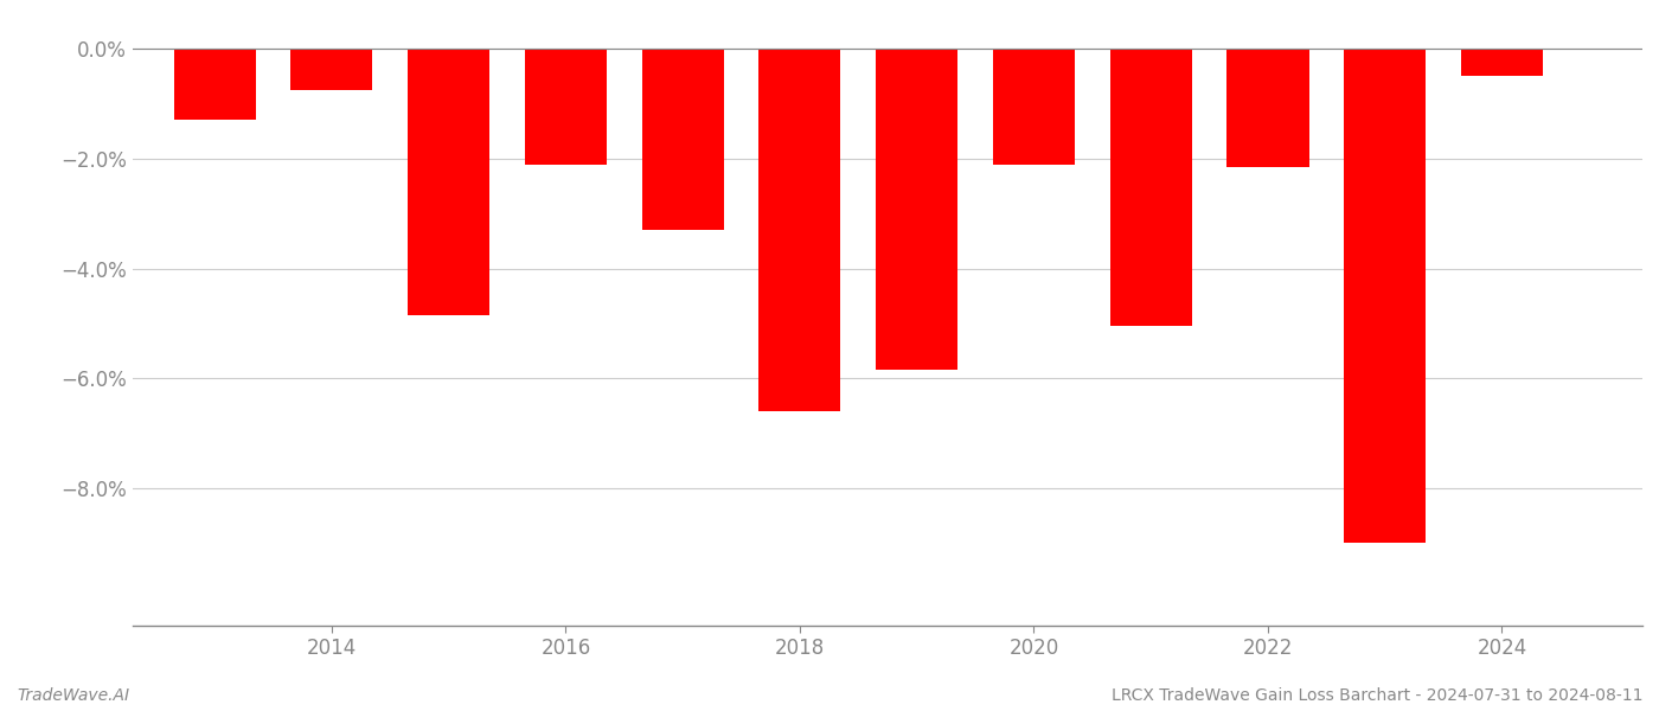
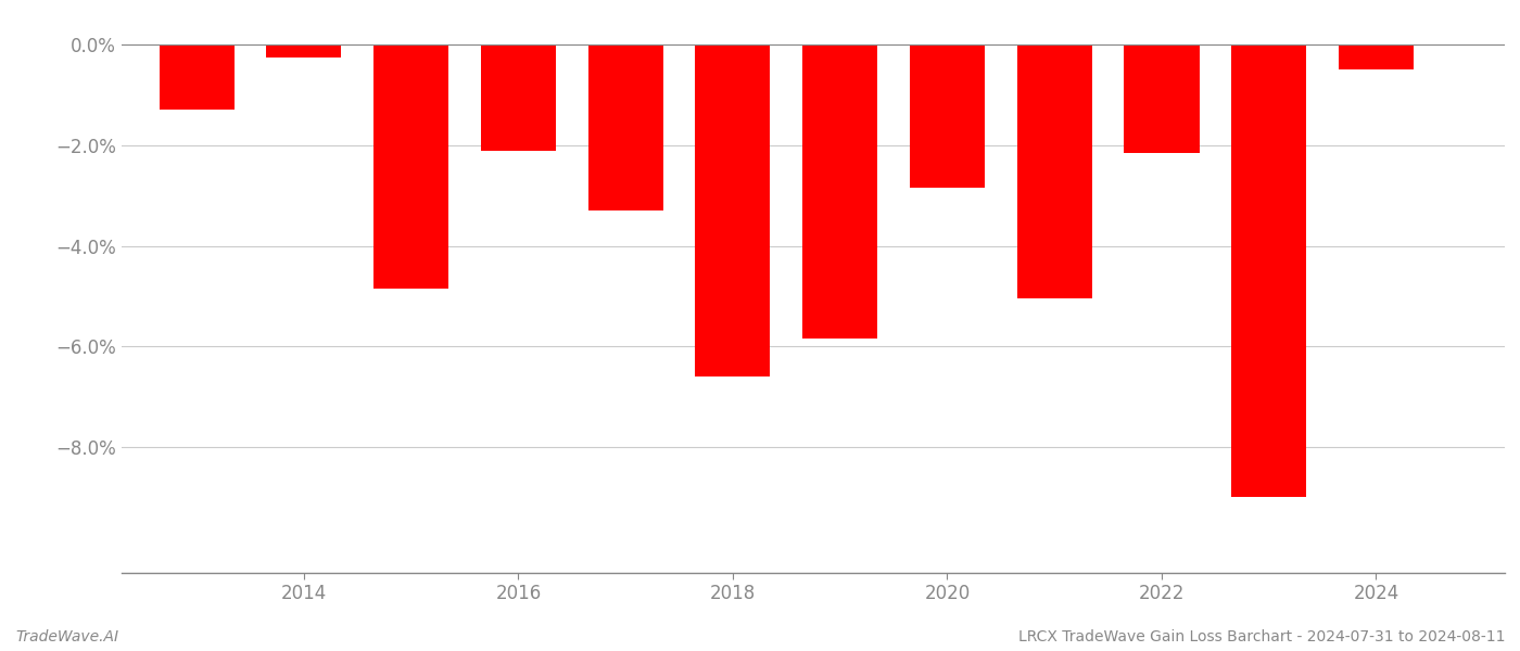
2014: -0.75% -> -0.25%
2020: -2.10% -> -2.85%
